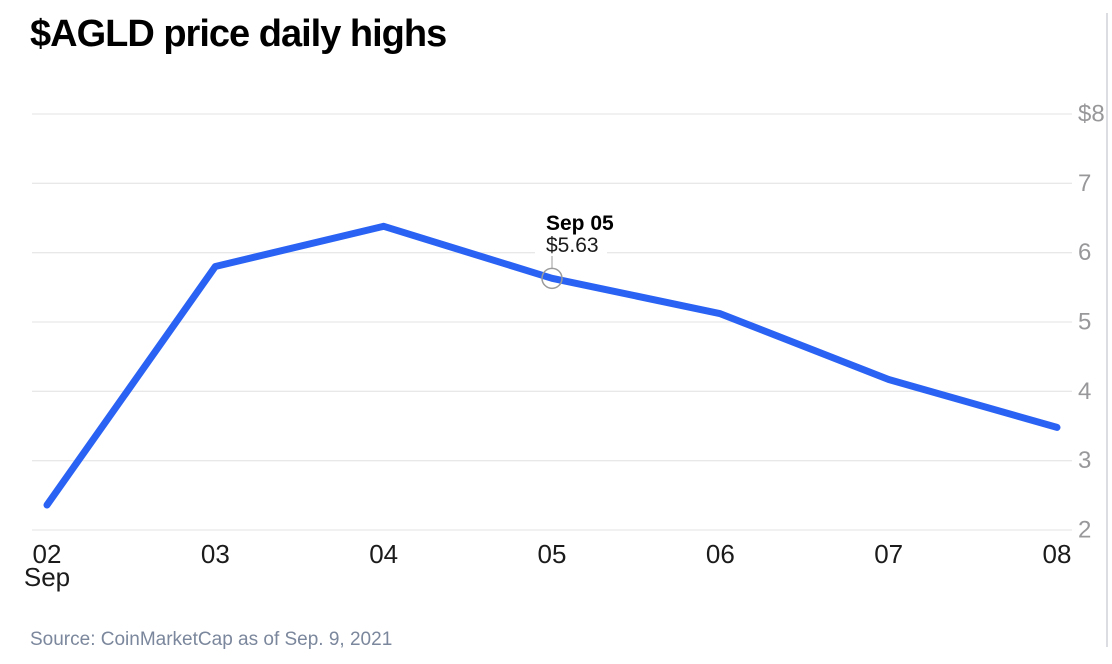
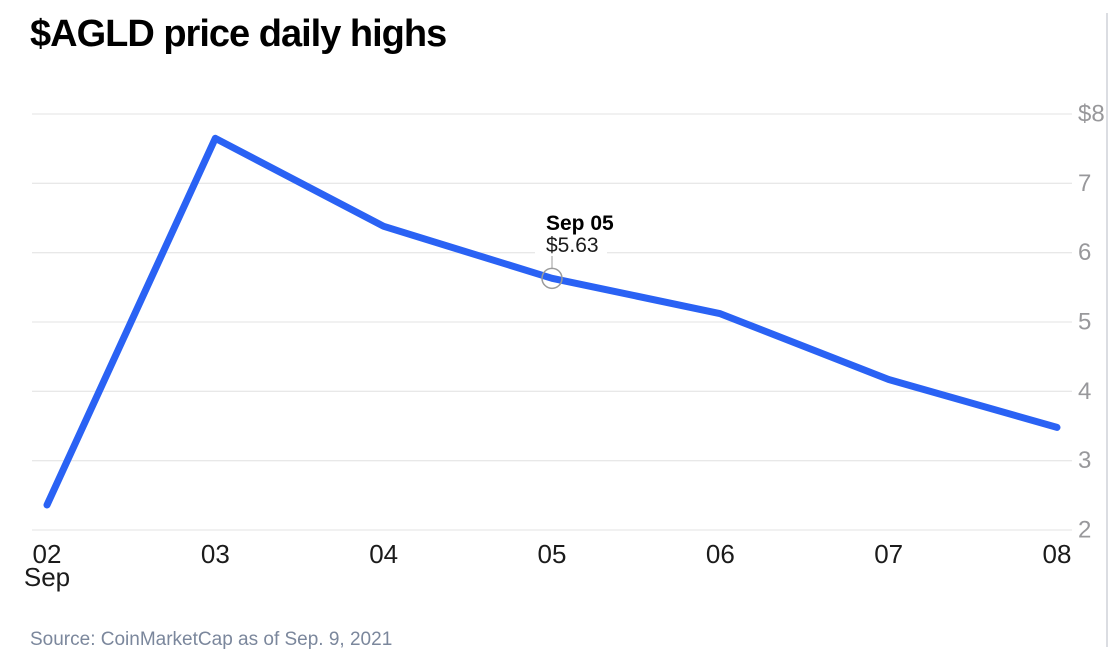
03: $5.8 -> $7.7
